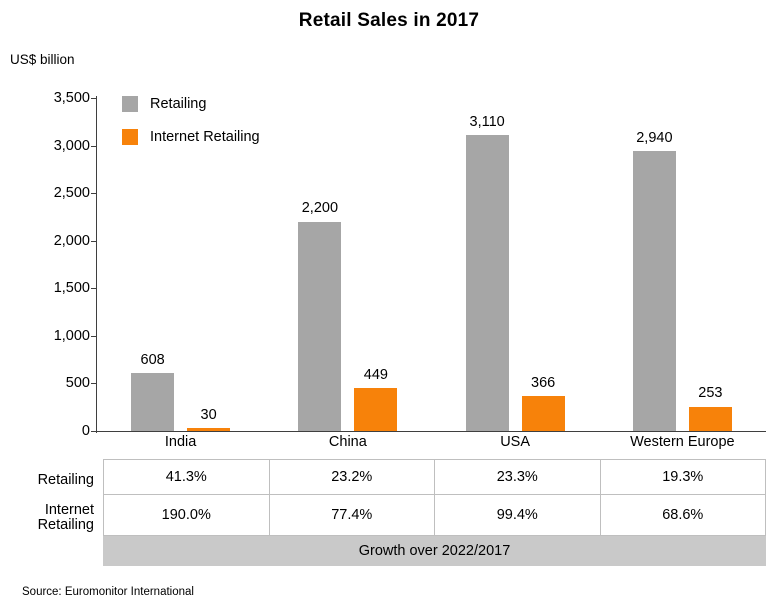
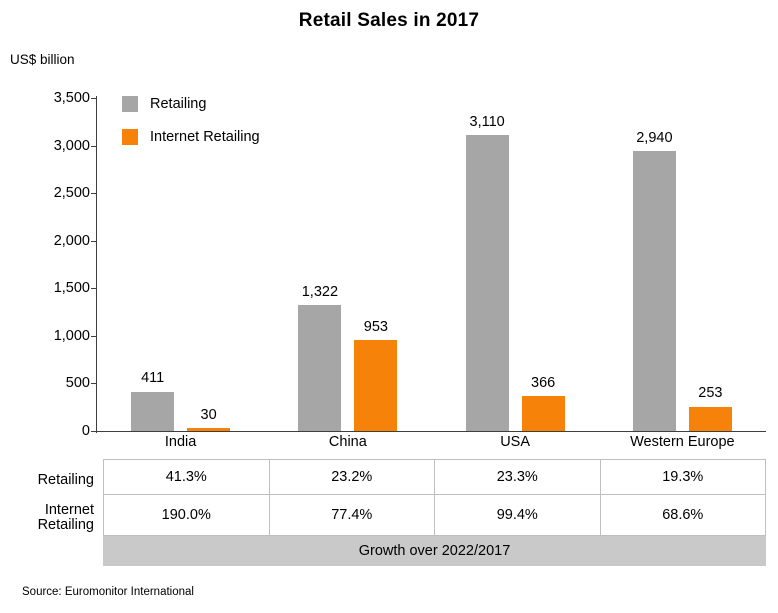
Retailing/India: 608 -> 411
Retailing/China: 2,200 -> 1,322
Internet Retailing/China: 449 -> 953
